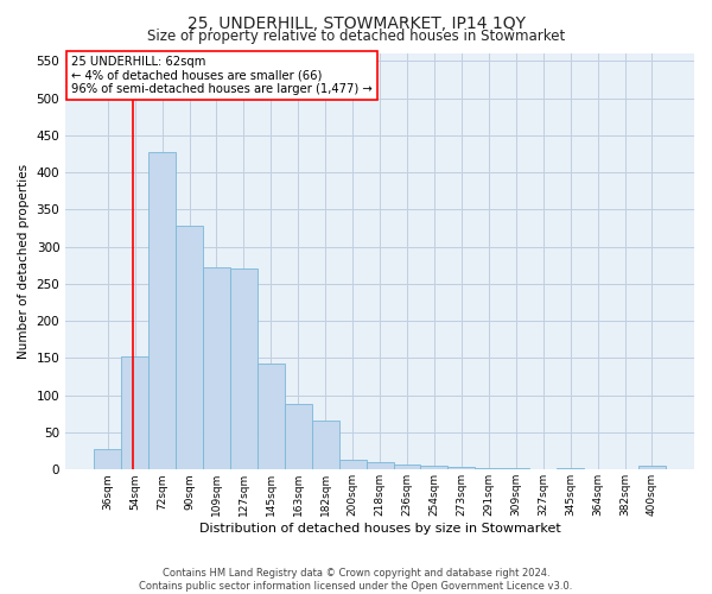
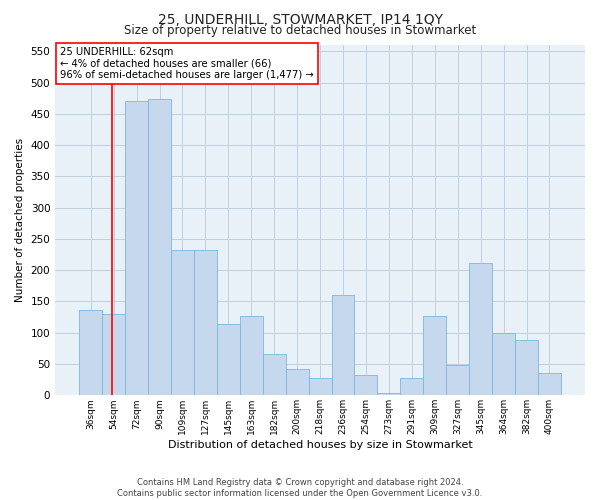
36sqm: 28 -> 136
54sqm: 153 -> 130
72sqm: 428 -> 470
90sqm: 328 -> 474
109sqm: 273 -> 232
127sqm: 270 -> 232
145sqm: 143 -> 114
163sqm: 89 -> 126
200sqm: 13 -> 42
218sqm: 10 -> 28
236sqm: 7 -> 160
254sqm: 5 -> 32
291sqm: 2 -> 28
309sqm: 2 -> 126
327sqm: 1 -> 48
345sqm: 2 -> 212
364sqm: 1 -> 100
382sqm: 1 -> 88
400sqm: 5 -> 36
